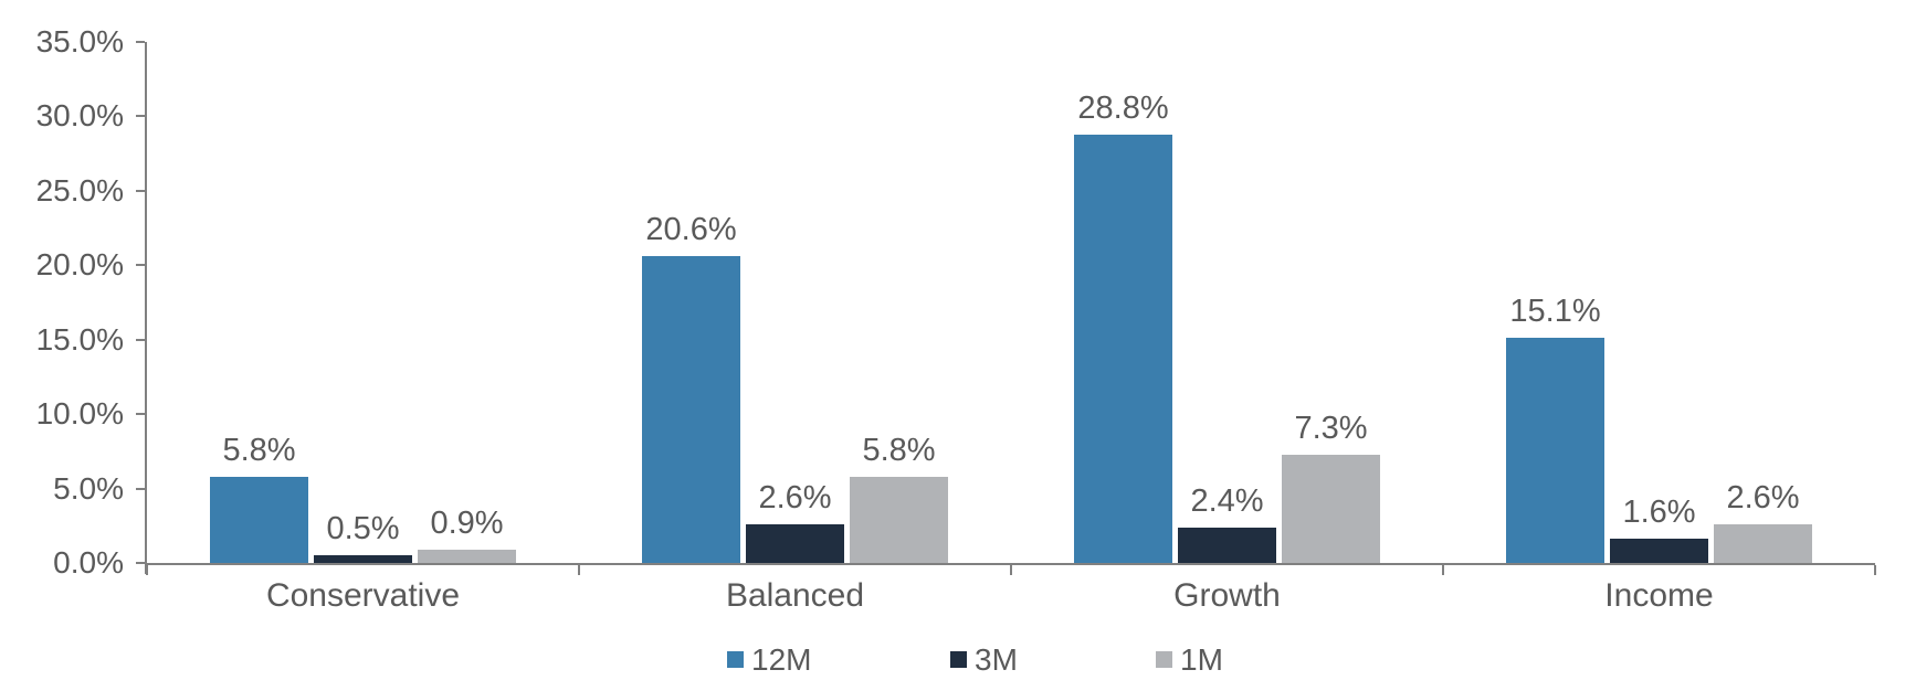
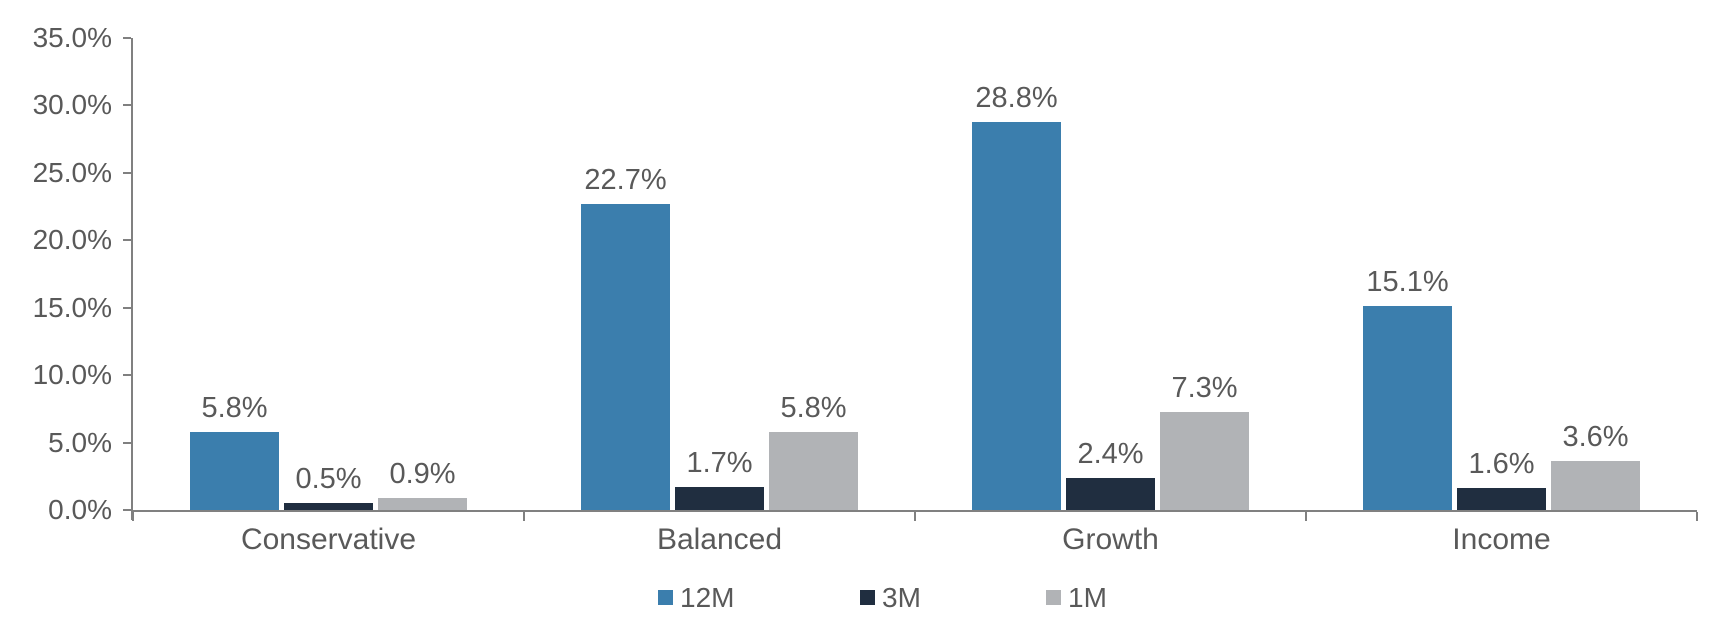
12M/Balanced: 20.6% -> 22.7%
3M/Balanced: 2.6% -> 1.7%
1M/Income: 2.6% -> 3.6%
